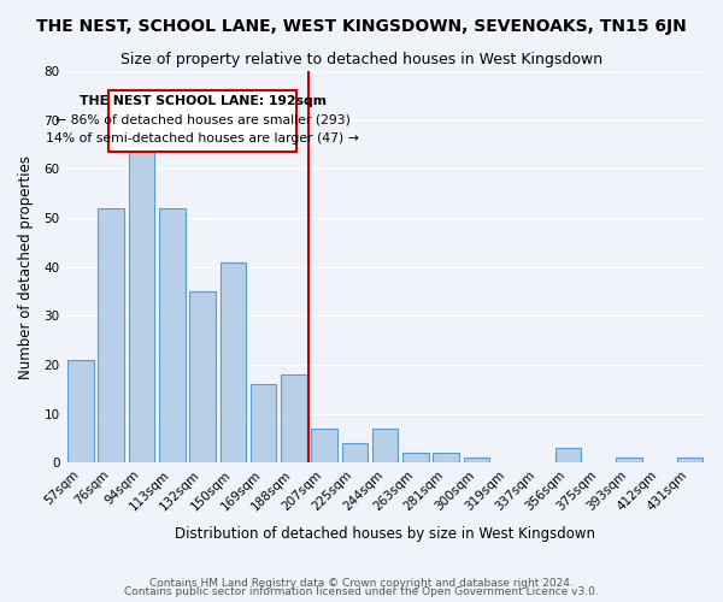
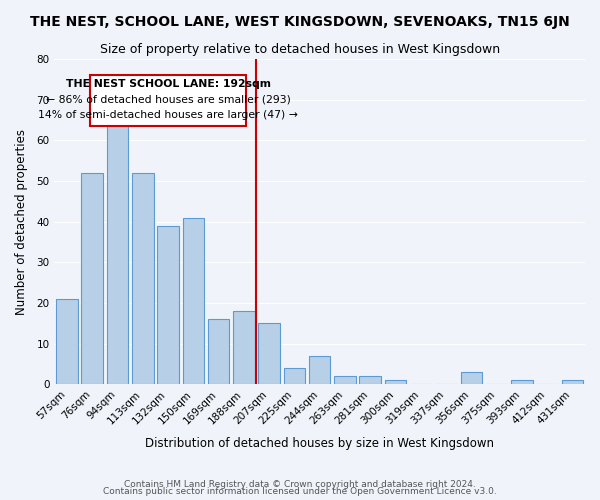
132sqm: 35 -> 39
207sqm: 7 -> 15
